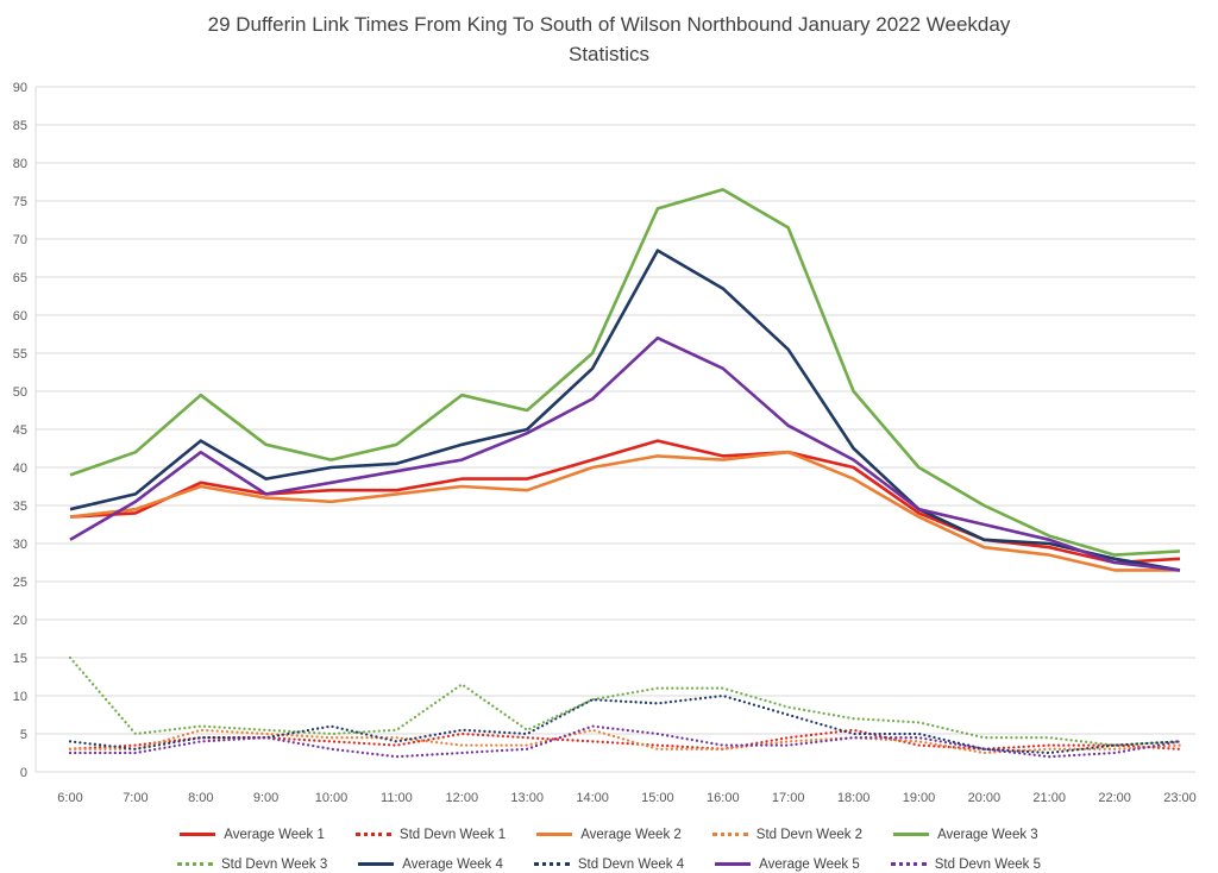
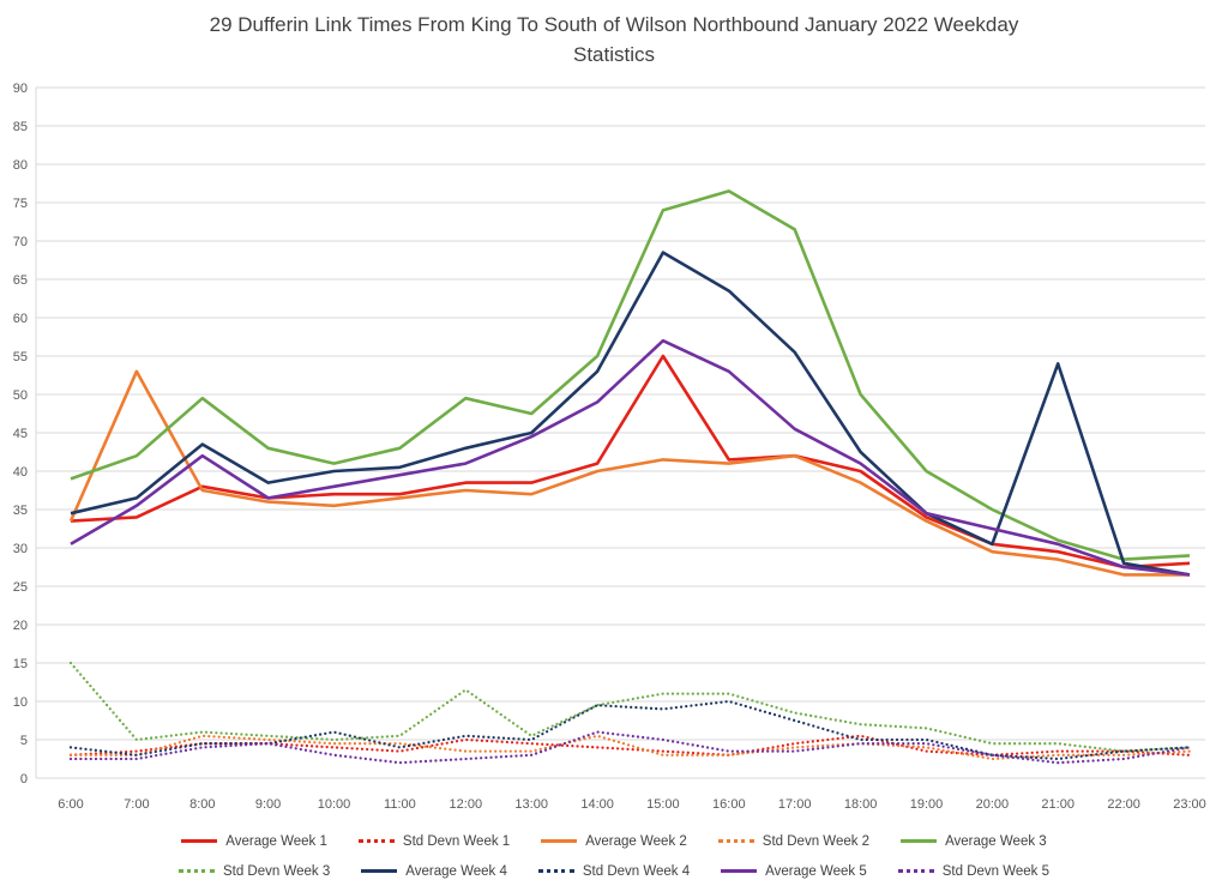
Average Week 2/7:00: 34 -> 53
Average Week 1/15:00: 44 -> 55
Average Week 4/21:00: 30 -> 54
